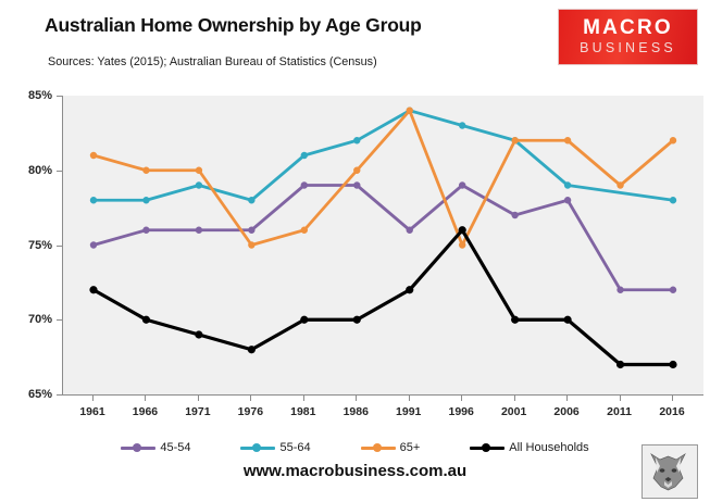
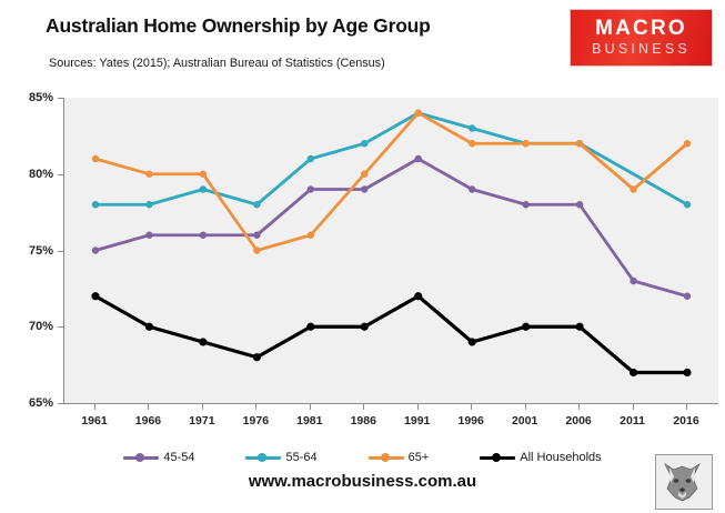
45-54/1991: 76% -> 81%
65+/1996: 75% -> 82%
All Households/1996: 76% -> 69%
45-54/2001: 77% -> 78%
55-64/2006: 79% -> 82%
45-54/2011: 72% -> 73%
